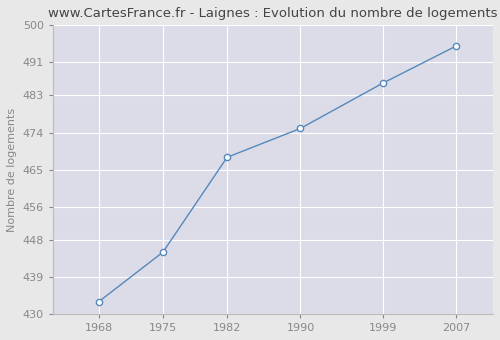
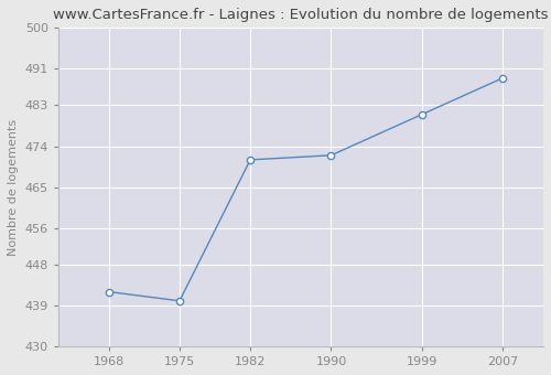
1968: 433 -> 442
1975: 445 -> 440
1982: 468 -> 471
1990: 475 -> 472
1999: 486 -> 481
2007: 495 -> 489
